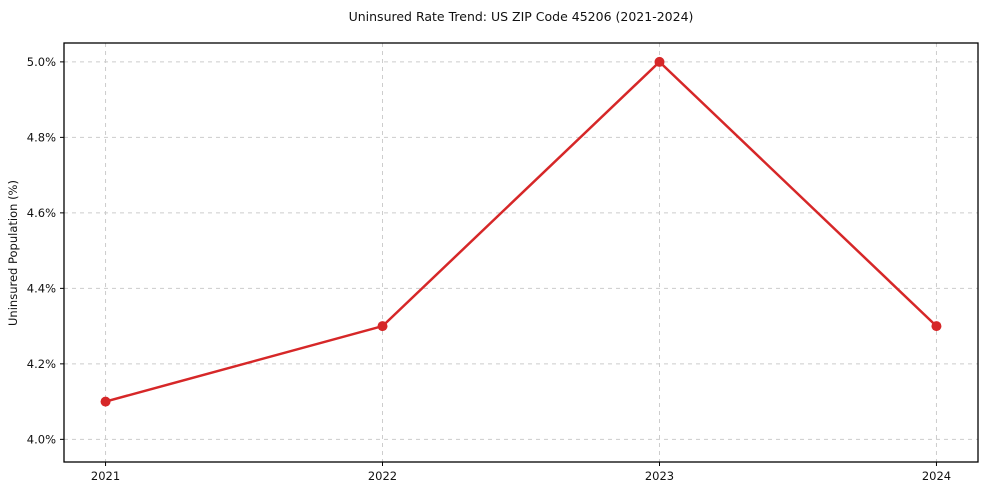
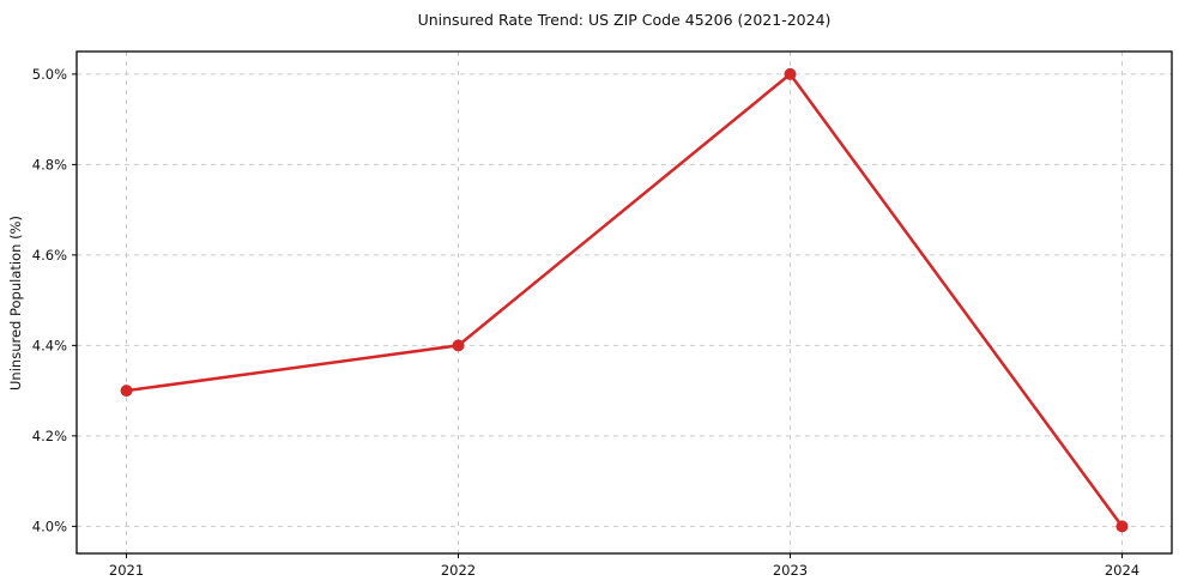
2021: 4.1% -> 4.3%
2022: 4.3% -> 4.4%
2024: 4.3% -> 4.0%
